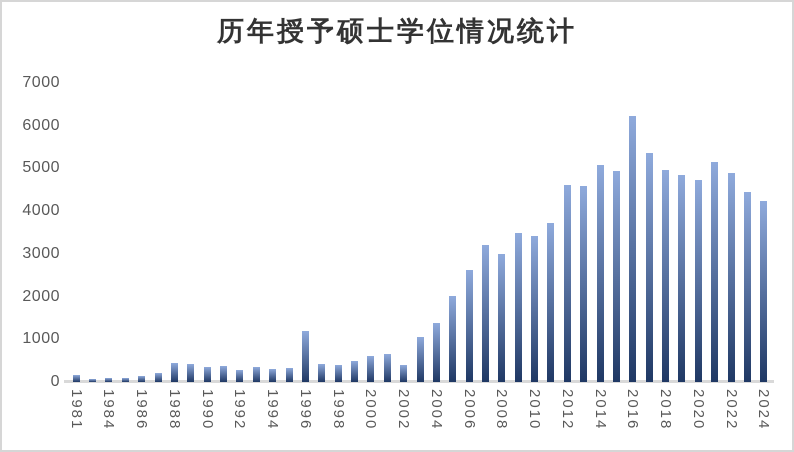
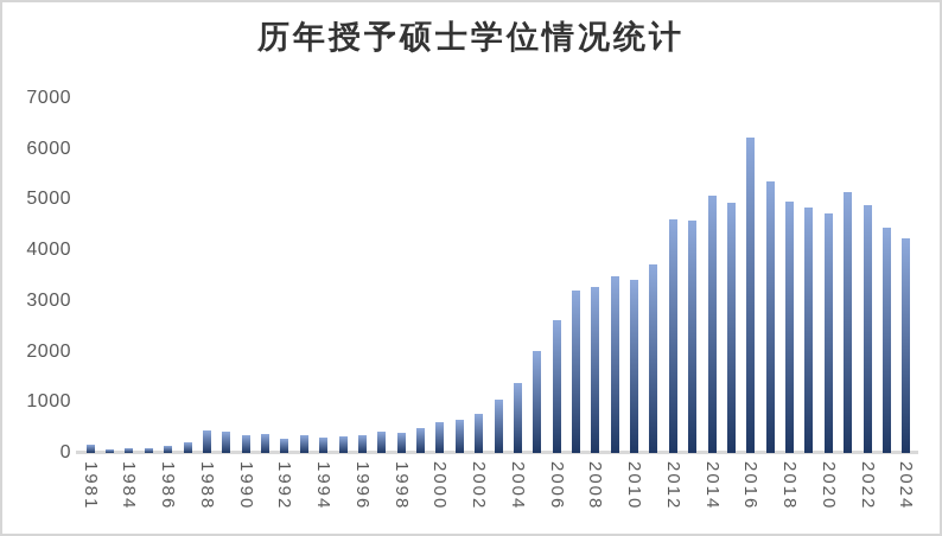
1996: 1200 -> 400
2002: 400 -> 800
2008: 3000 -> 3300
